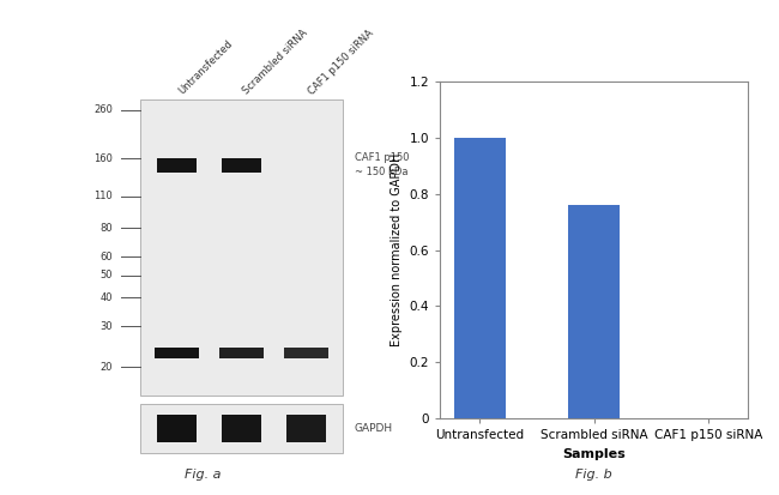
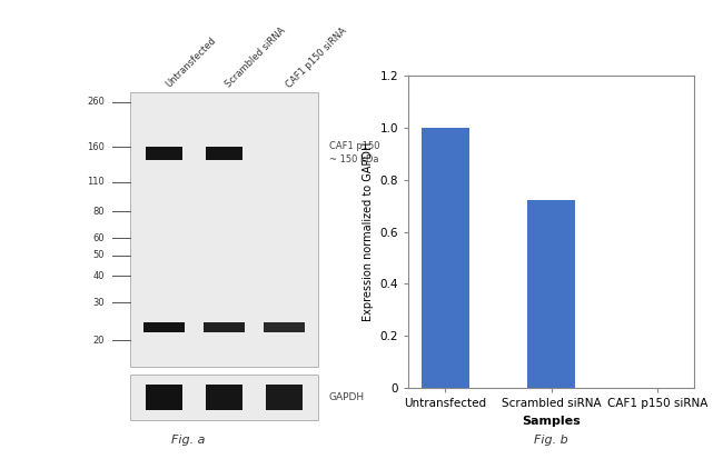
Scrambled siRNA: 0.76 -> 0.72
